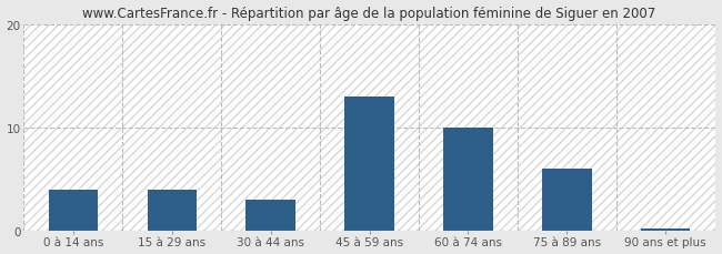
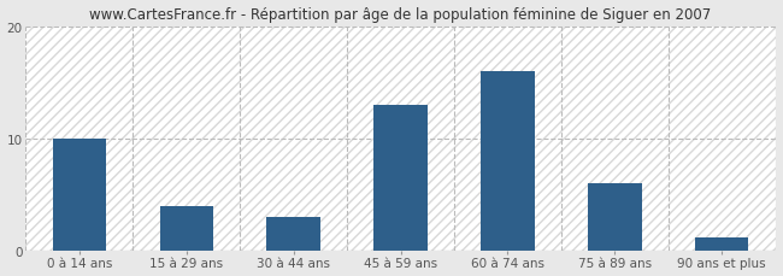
0 à 14 ans: 4.0 -> 10.0
60 à 74 ans: 10.0 -> 16.0
90 ans et plus: 0.2 -> 1.2
